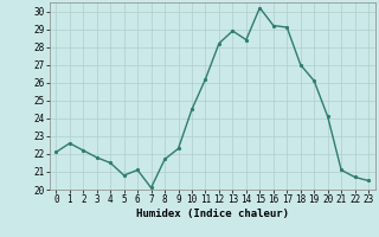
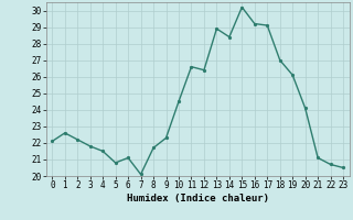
11: 26.2 -> 26.6
12: 28.2 -> 26.4
